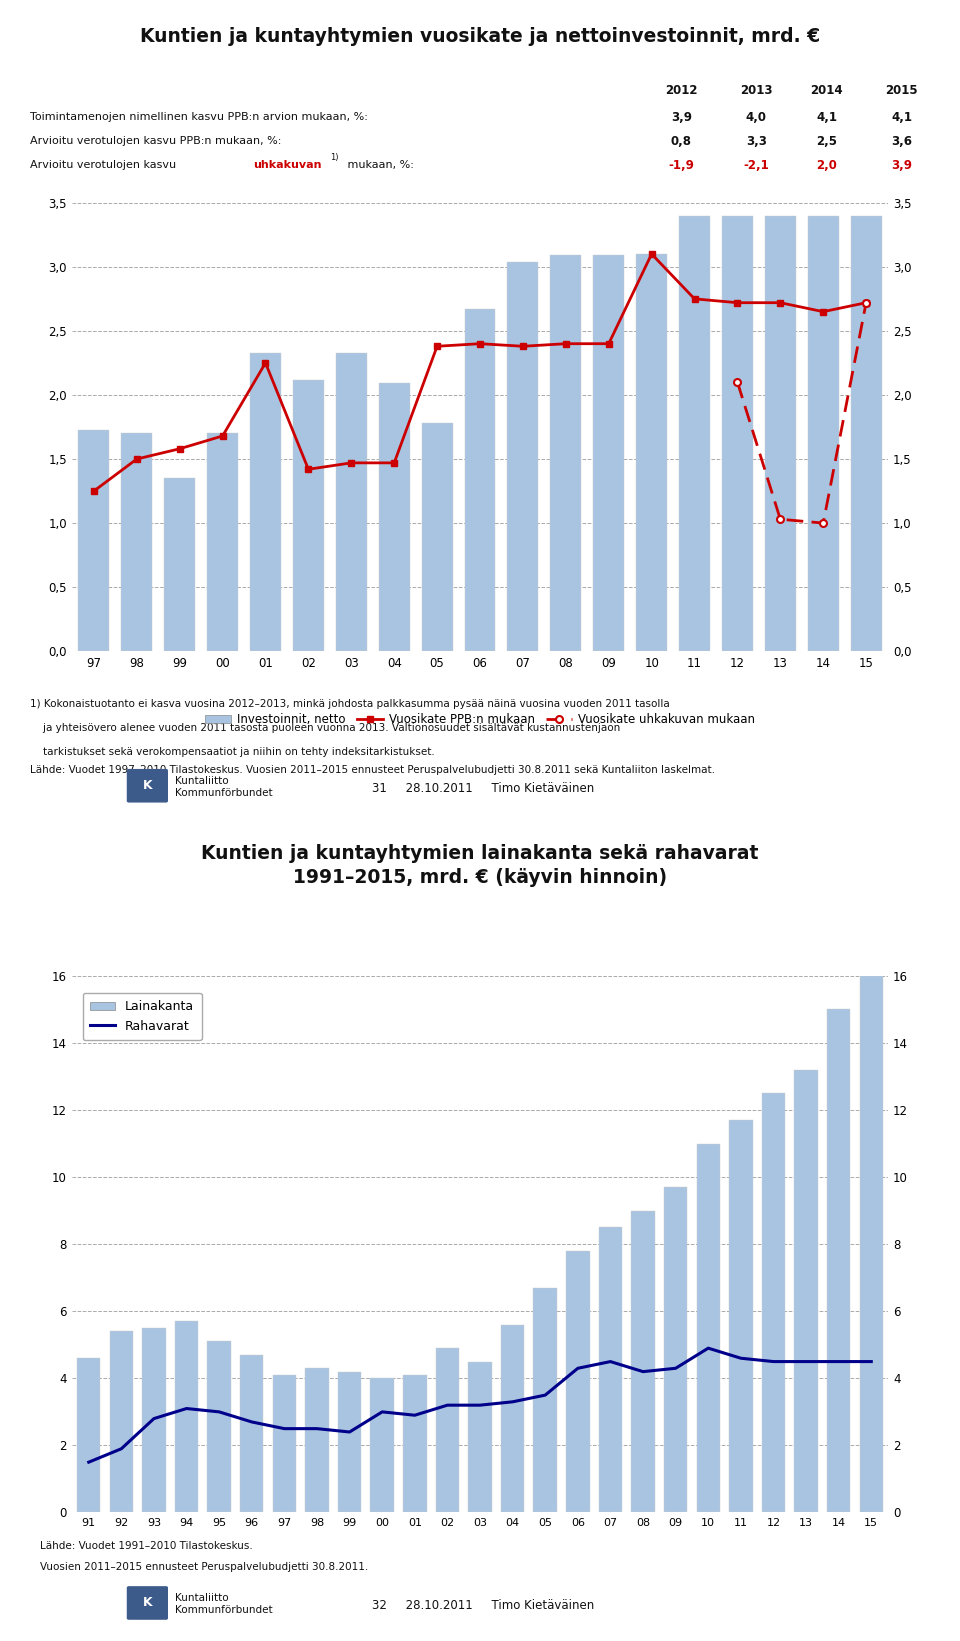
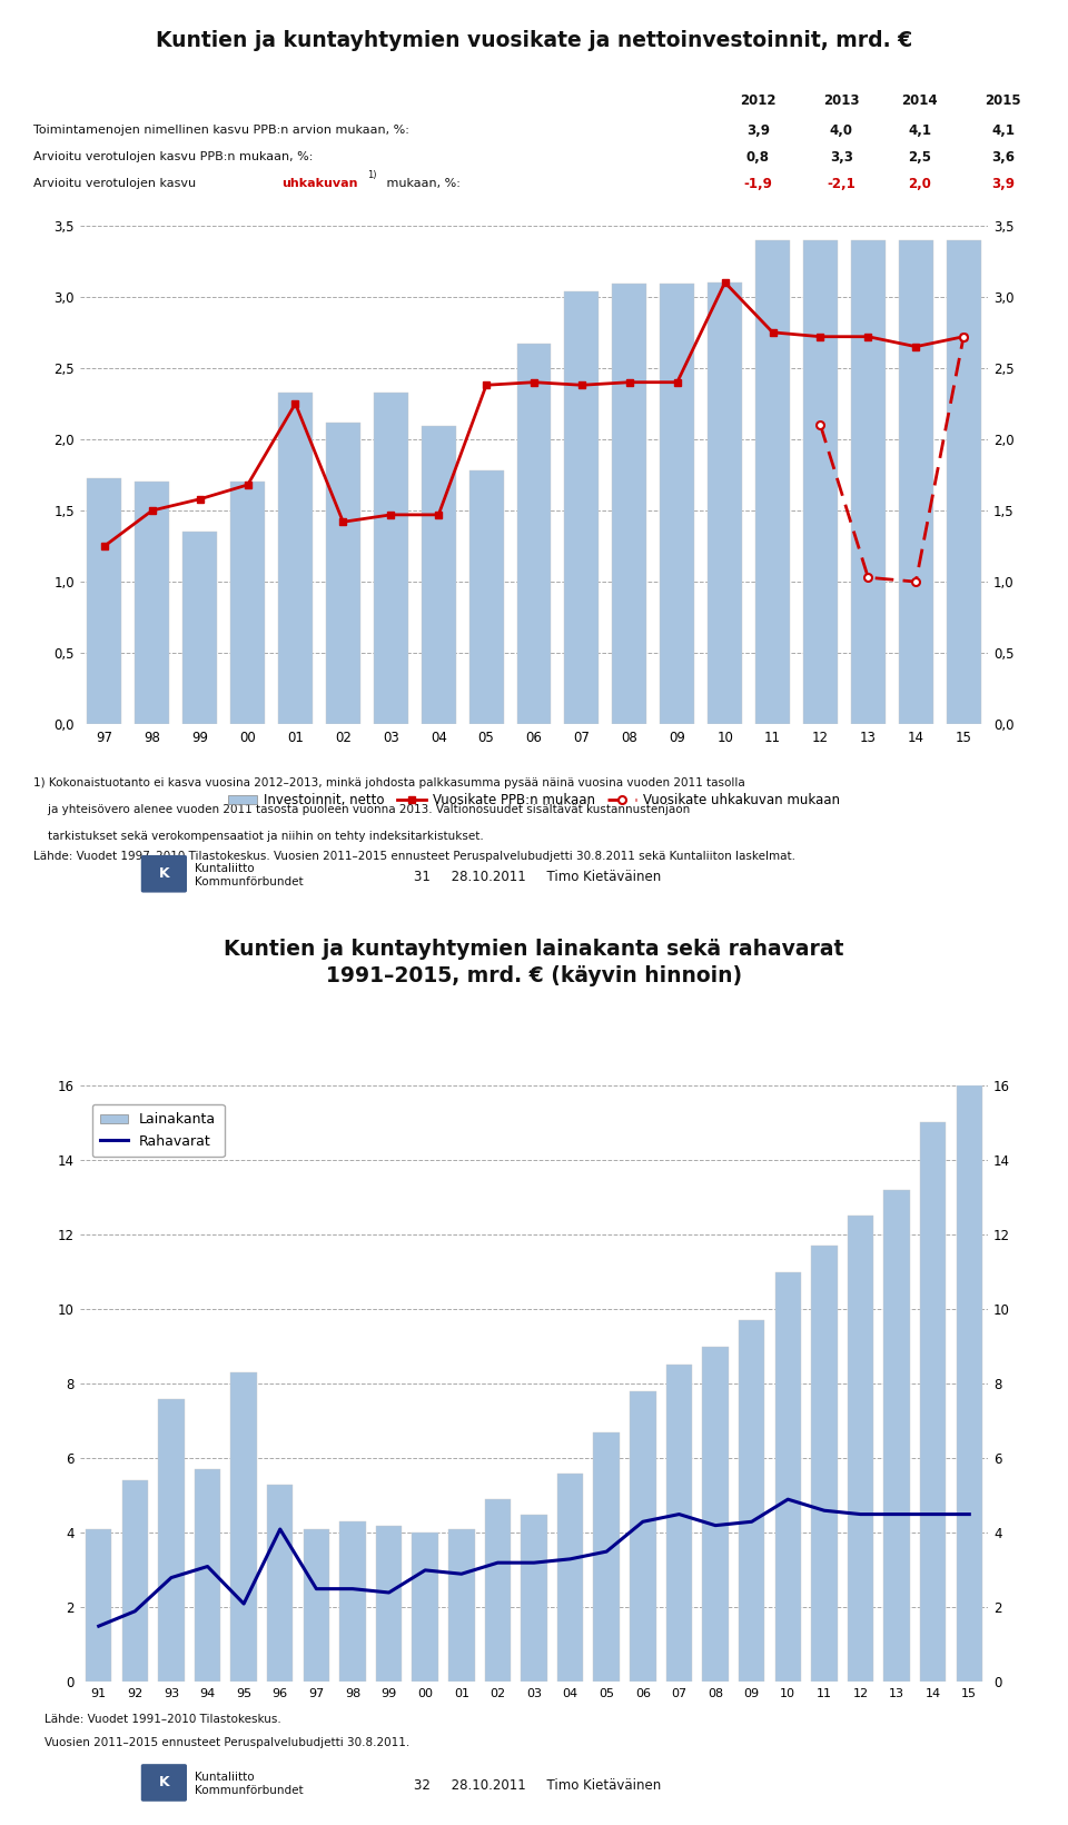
Lainakanta/91: 4.6 -> 4.1
Lainakanta/93: 5.5 -> 7.6
Lainakanta/95: 5.1 -> 8.3
Rahavarat/95: 3.0 -> 2.1
Lainakanta/96: 4.7 -> 5.3
Rahavarat/96: 2.7 -> 4.1
